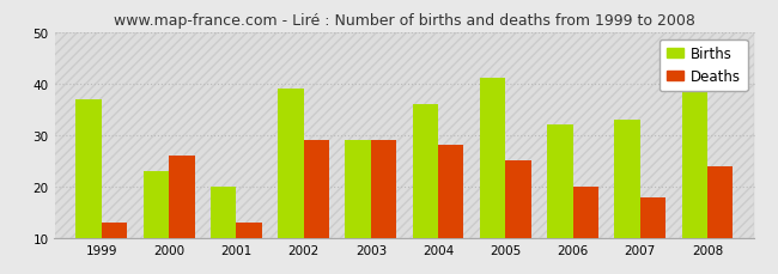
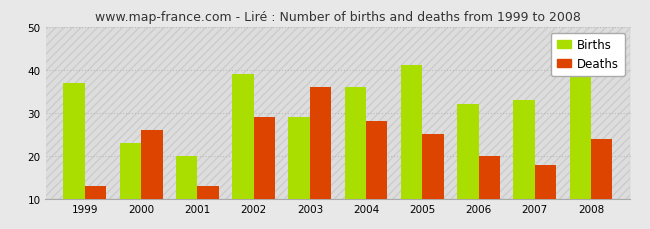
Deaths/2003: 29 -> 36
